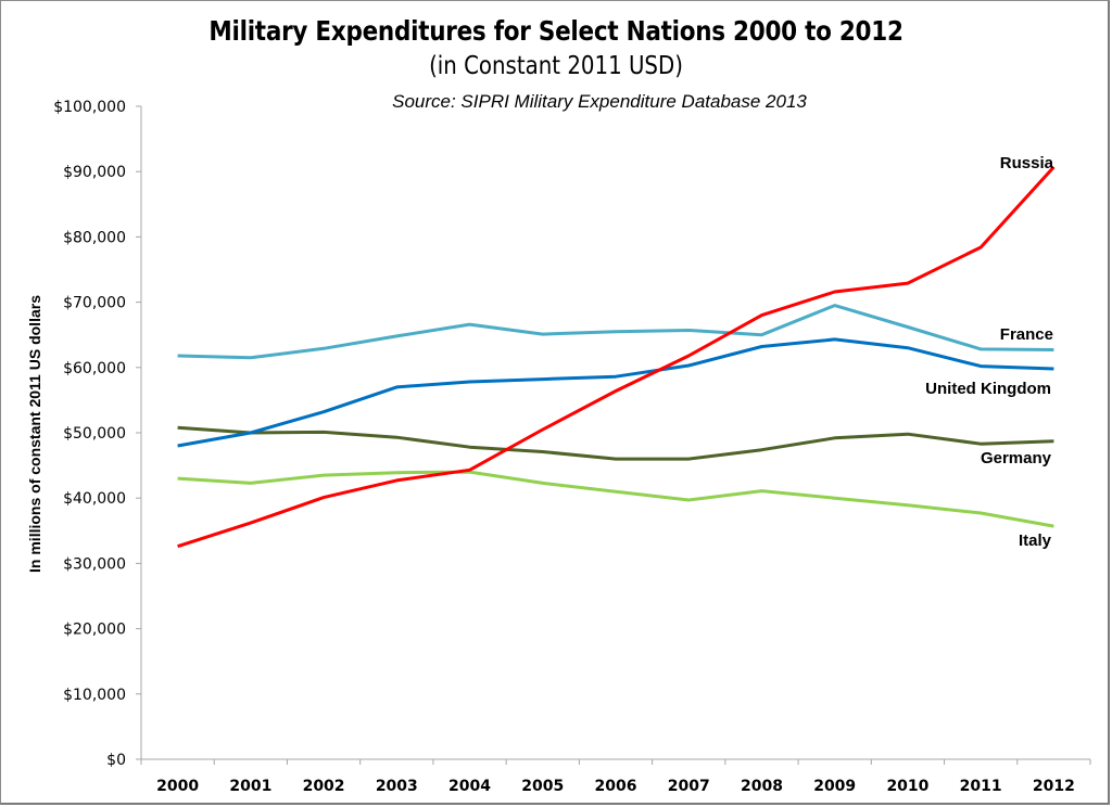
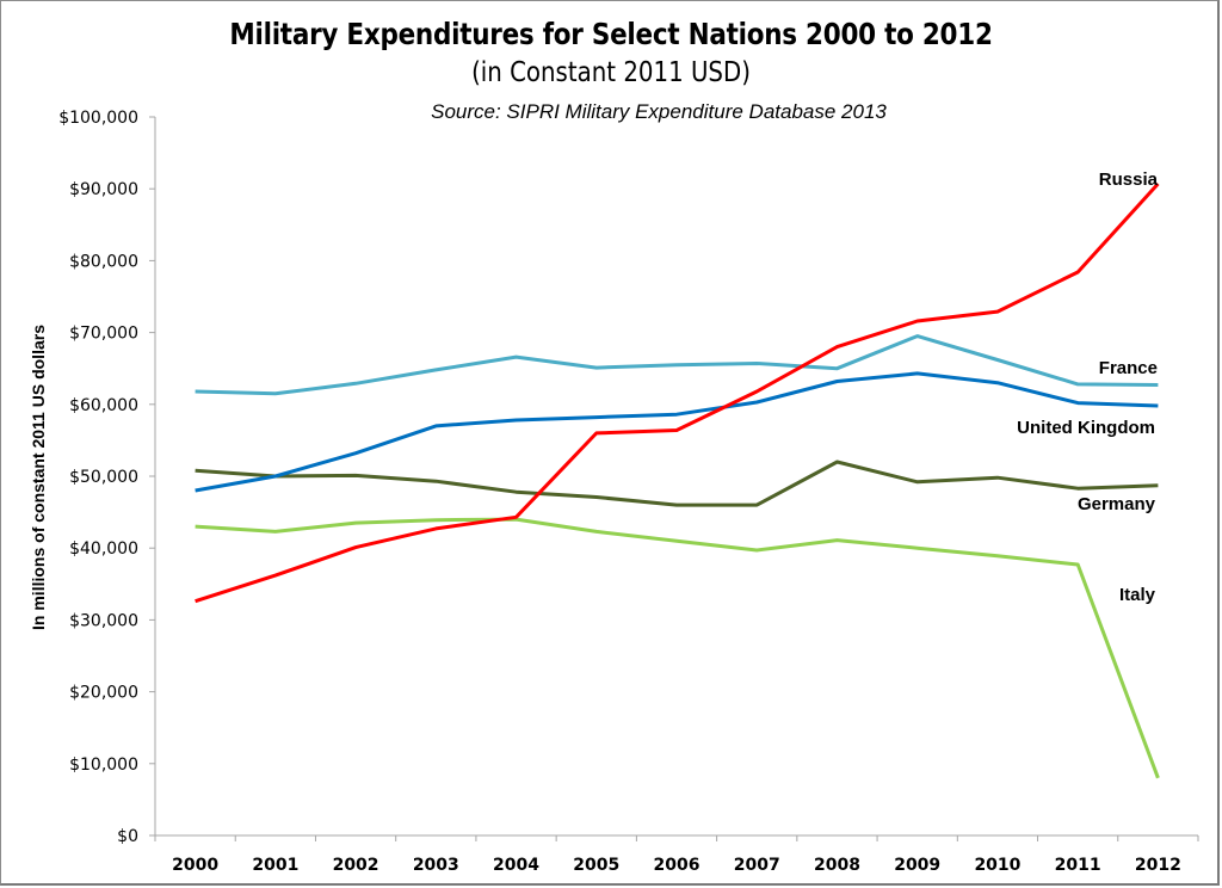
Russia/2005: $50000 -> $56000
Germany/2008: $47000 -> $52000
Italy/2012: $36000 -> $8000
